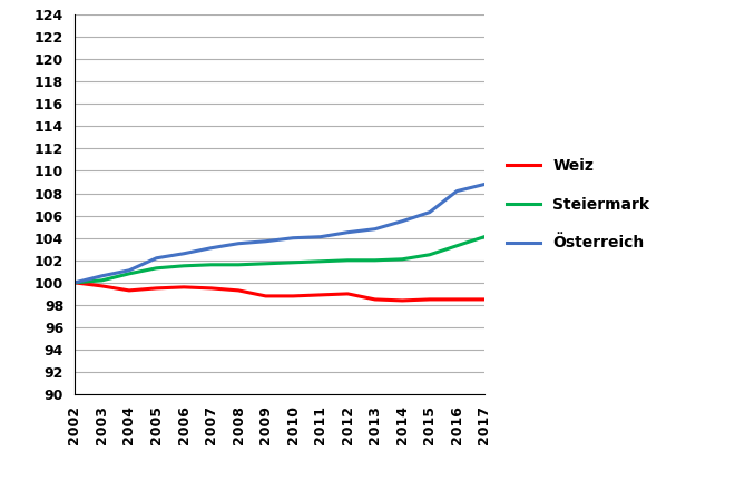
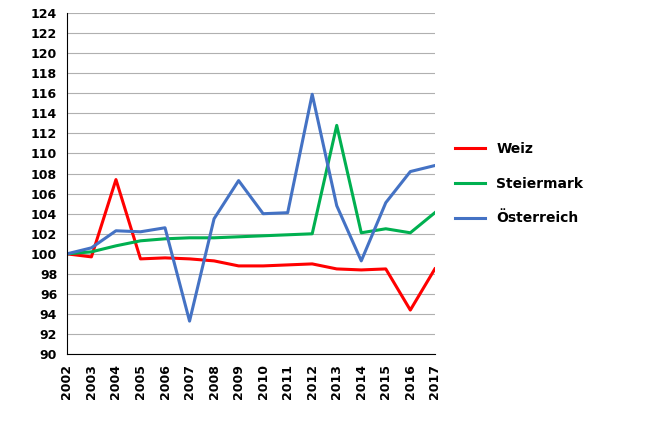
Weiz/2004: 99.3 -> 107.4
Österreich/2004: 101.1 -> 102.3
Österreich/2007: 103.1 -> 93.3
Österreich/2009: 103.7 -> 107.3
Österreich/2012: 104.5 -> 115.9
Steiermark/2013: 102.0 -> 112.8
Österreich/2014: 105.5 -> 99.3
Österreich/2015: 106.3 -> 105.1
Weiz/2016: 98.5 -> 94.4
Steiermark/2016: 103.3 -> 102.1
